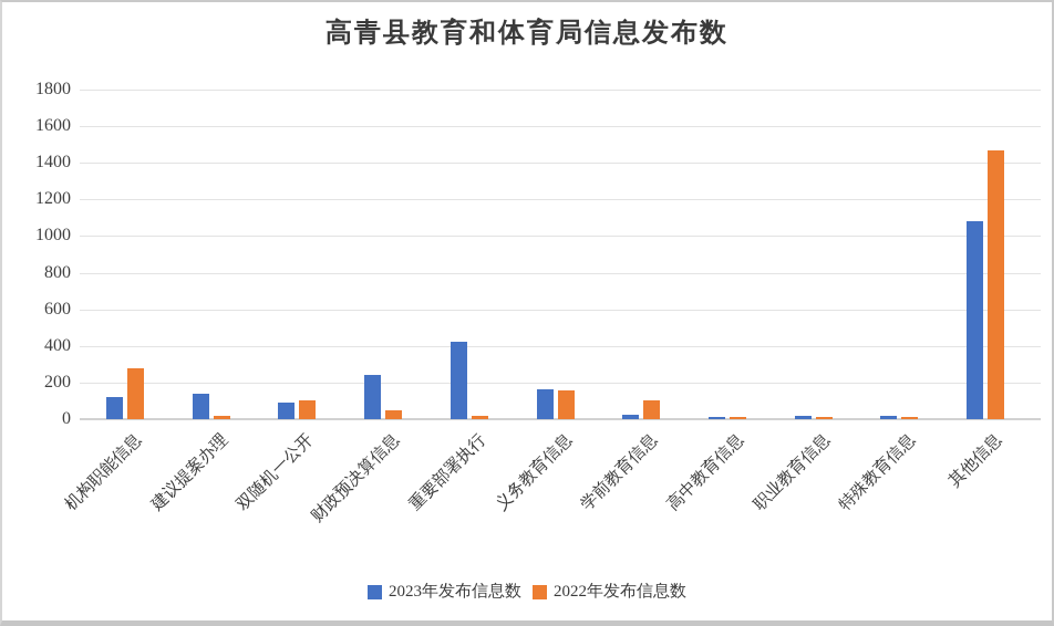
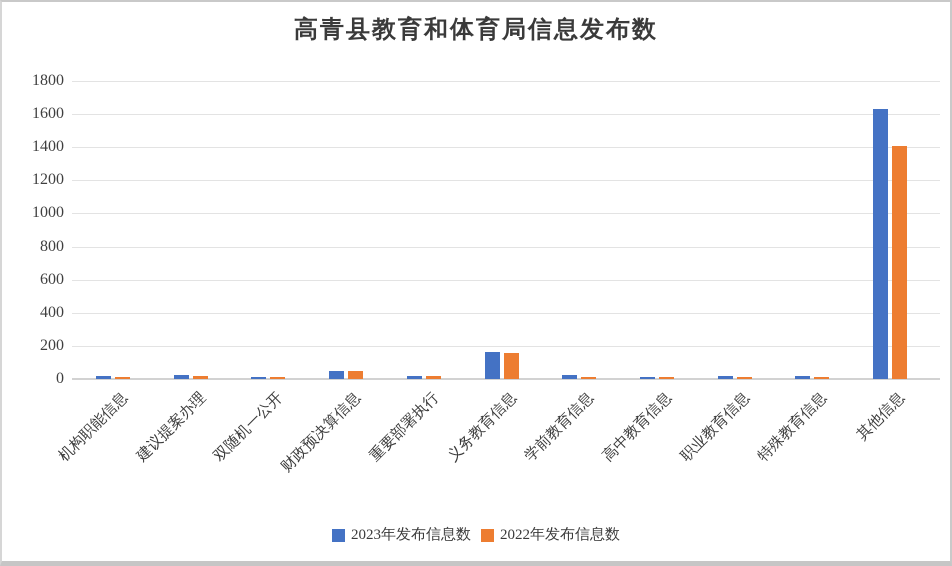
2023年发布信息数/机构职能信息: 120 -> 20
2022年发布信息数/机构职能信息: 280 -> 10
2023年发布信息数/建议提案办理: 140 -> 20
2023年发布信息数/双随机一公开: 90 -> 10
2022年发布信息数/双随机一公开: 100 -> 10
2023年发布信息数/财政预决算信息: 240 -> 50
2023年发布信息数/重要部署执行: 420 -> 20
2022年发布信息数/学前教育信息: 100 -> 10
2023年发布信息数/其他信息: 1080 -> 1630
2022年发布信息数/其他信息: 1470 -> 1400
